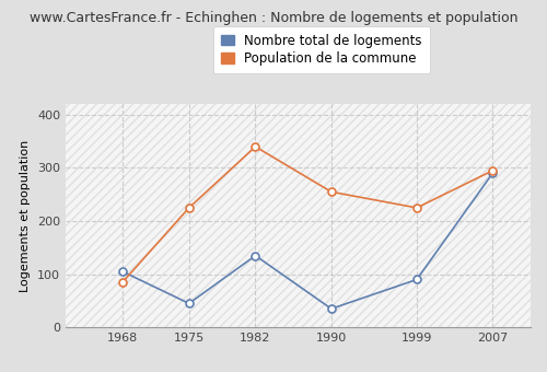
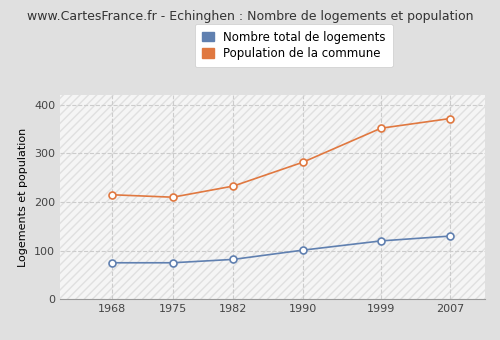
Nombre total de logements/1968: 105 -> 75
Population de la commune/1968: 85 -> 215
Nombre total de logements/1975: 45 -> 75
Population de la commune/1975: 225 -> 210
Nombre total de logements/1982: 135 -> 82
Population de la commune/1982: 340 -> 233
Nombre total de logements/1990: 35 -> 101
Population de la commune/1990: 255 -> 282
Nombre total de logements/1999: 90 -> 120
Population de la commune/1999: 225 -> 352
Nombre total de logements/2007: 290 -> 130
Population de la commune/2007: 295 -> 372
